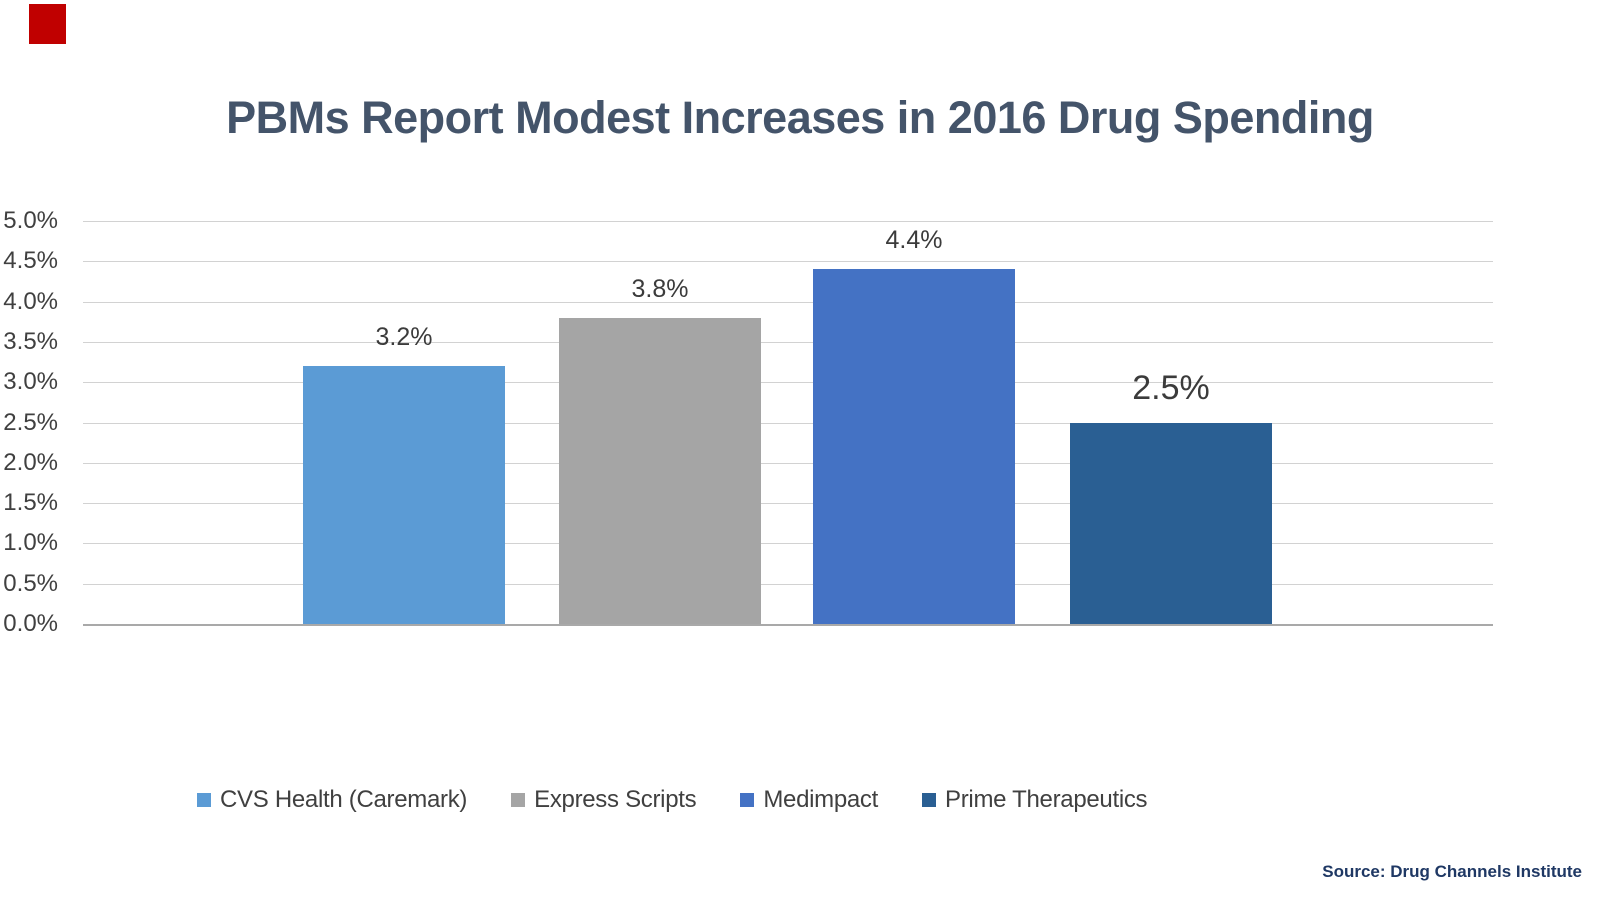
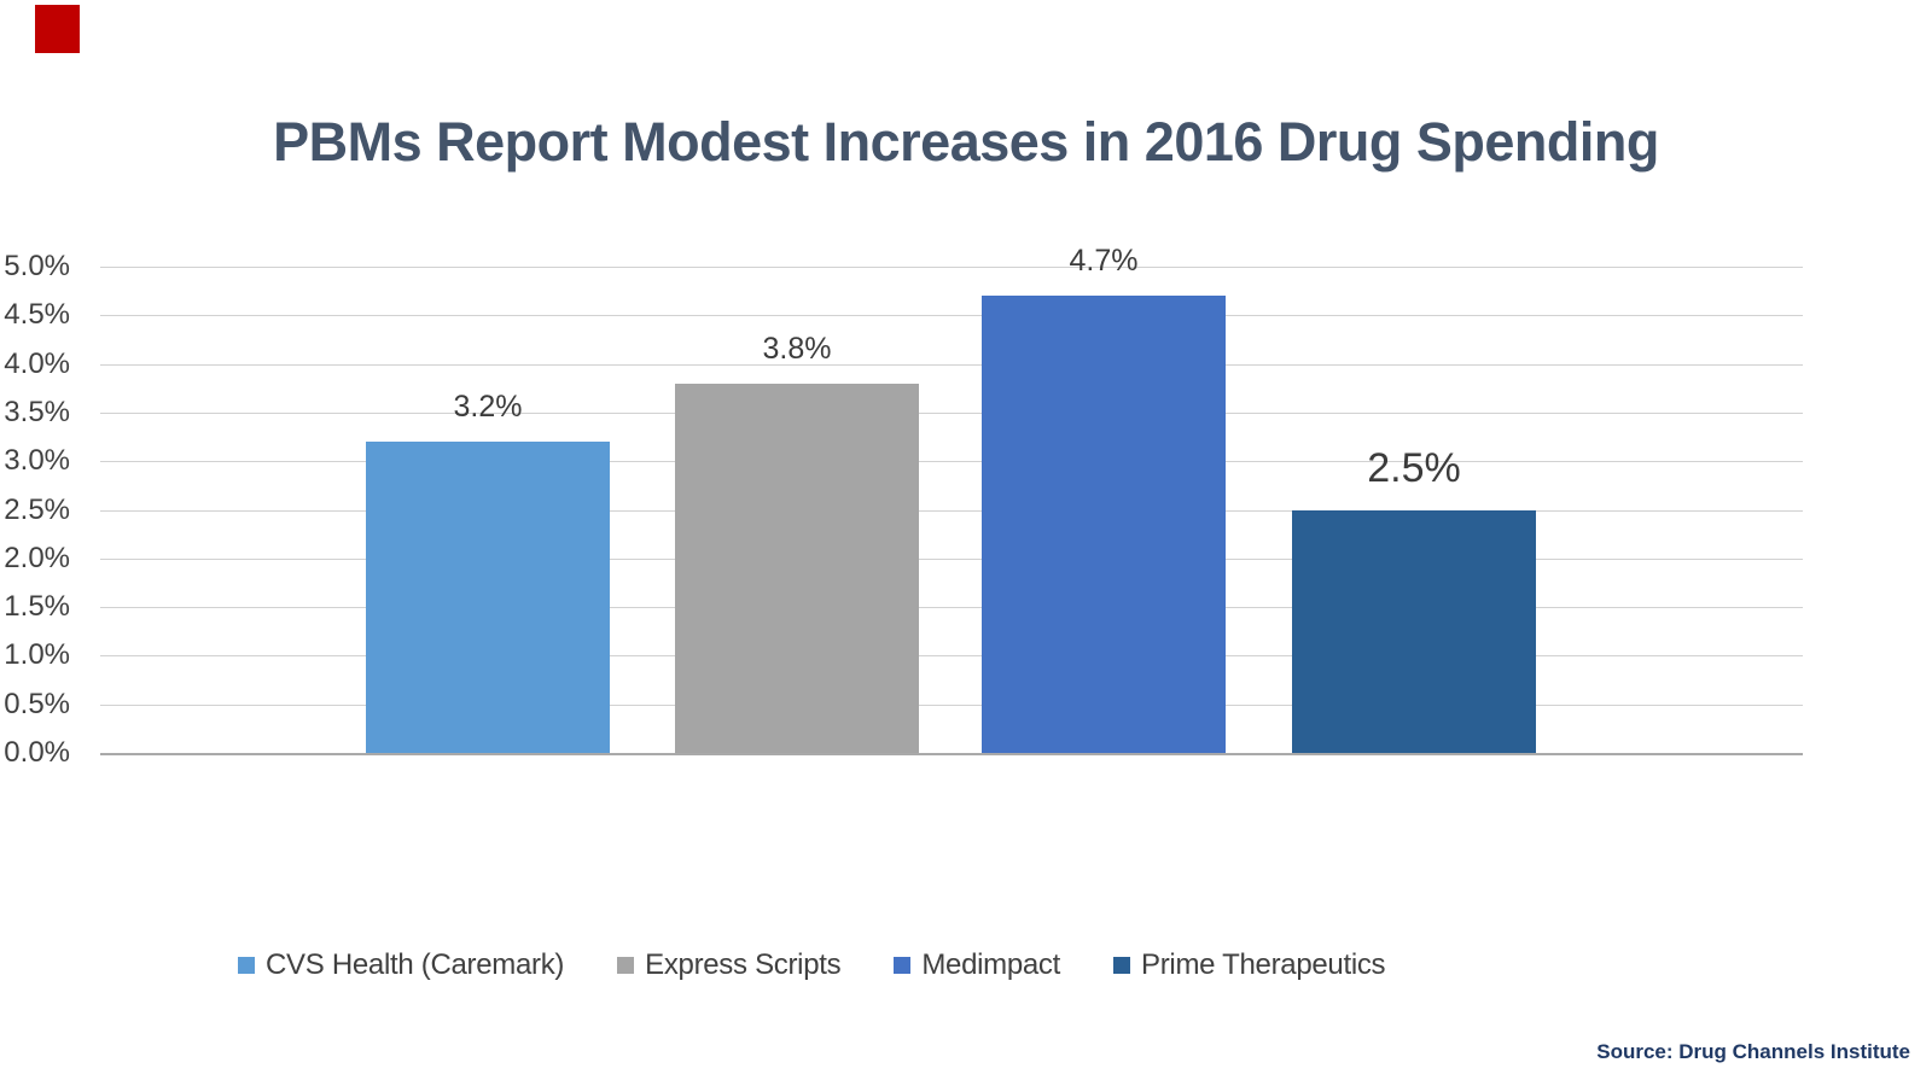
Medimpact: 4.4% -> 4.7%
